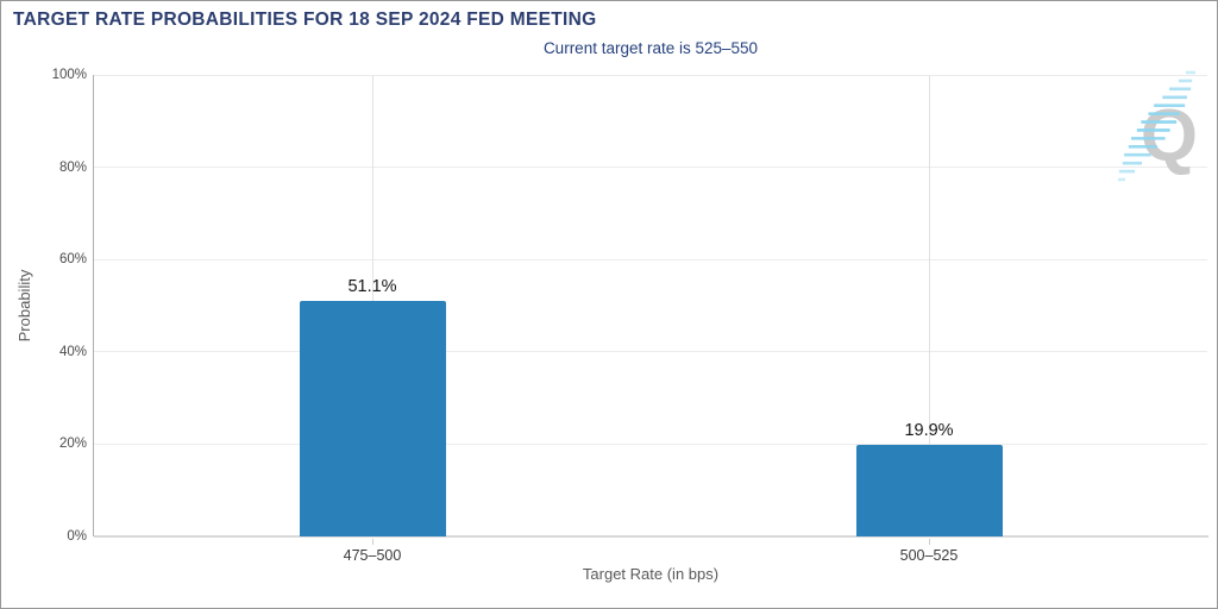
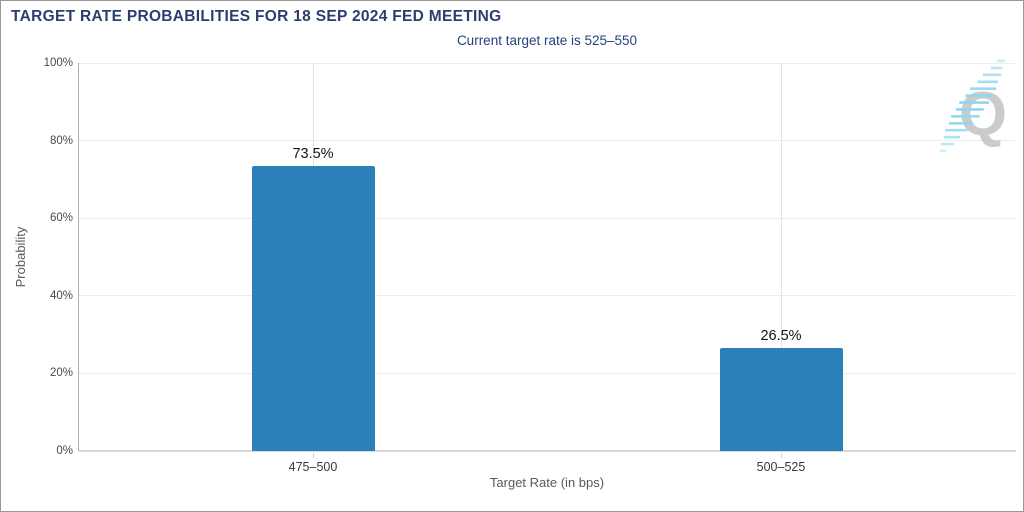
475–500: 51.1% -> 73.5%
500–525: 19.9% -> 26.5%
